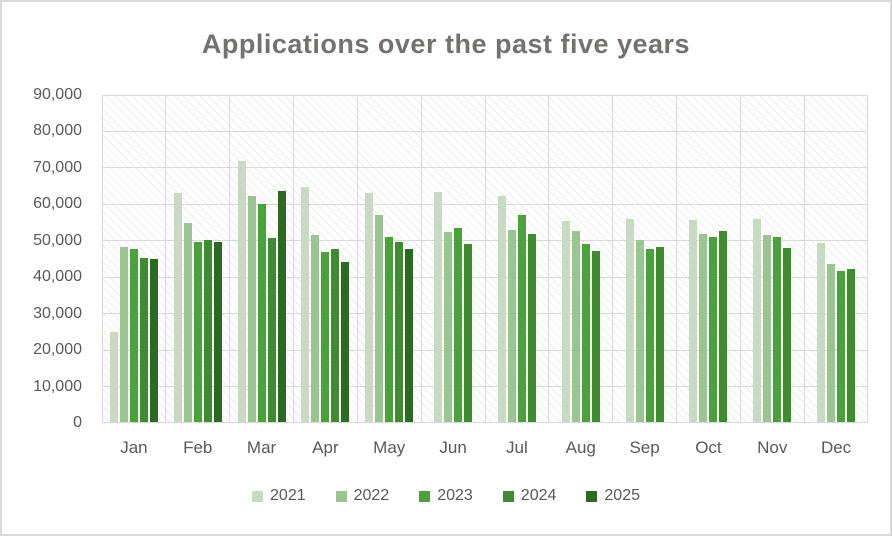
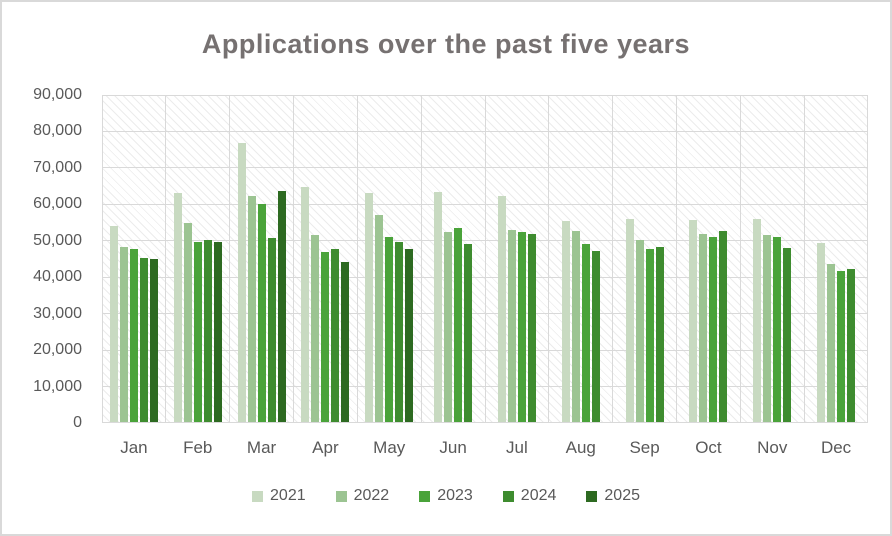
2021/Jan: 25000 -> 54000
2021/Mar: 72000 -> 77000
2023/Jul: 57000 -> 52000
